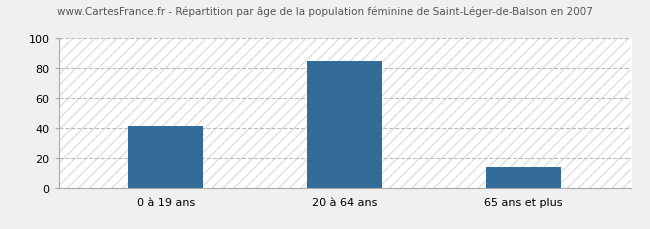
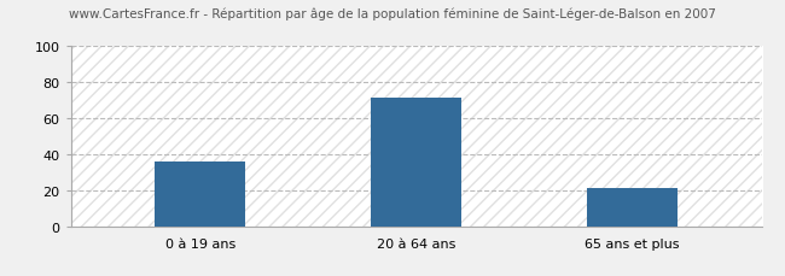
0 à 19 ans: 41 -> 36
20 à 64 ans: 85 -> 71
65 ans et plus: 14 -> 21
